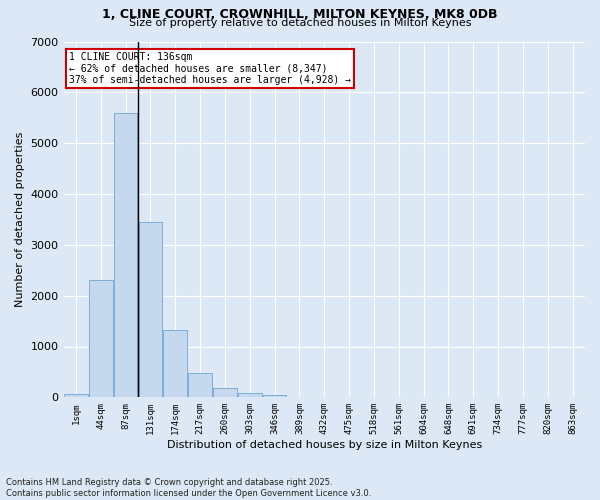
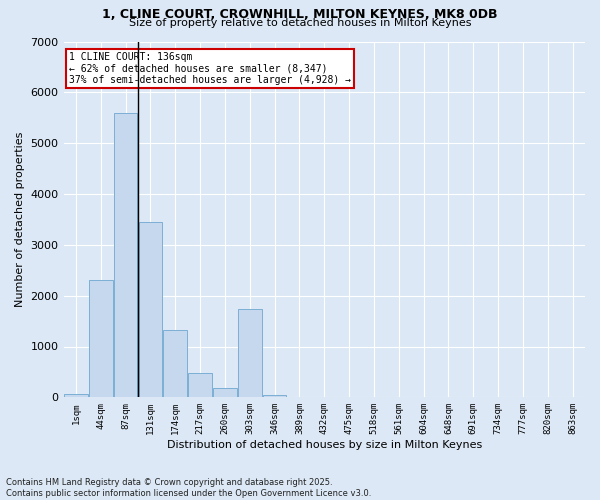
303sqm: 90 -> 1740
